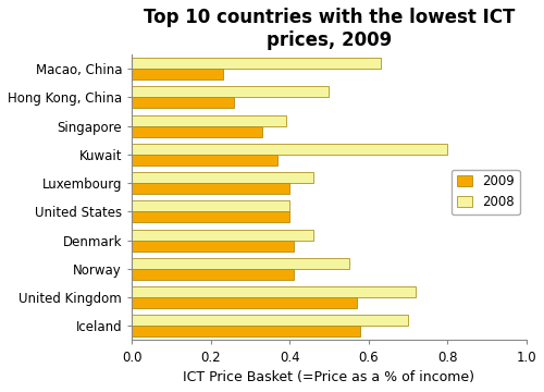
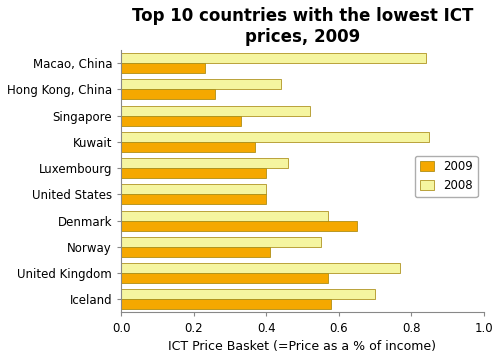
2008/Macao, China: 0.63 -> 0.84
2008/Hong Kong, China: 0.50 -> 0.44
2008/Singapore: 0.39 -> 0.52
2008/Kuwait: 0.80 -> 0.85
2008/Denmark: 0.46 -> 0.57
2009/Denmark: 0.41 -> 0.65
2008/United Kingdom: 0.72 -> 0.77
